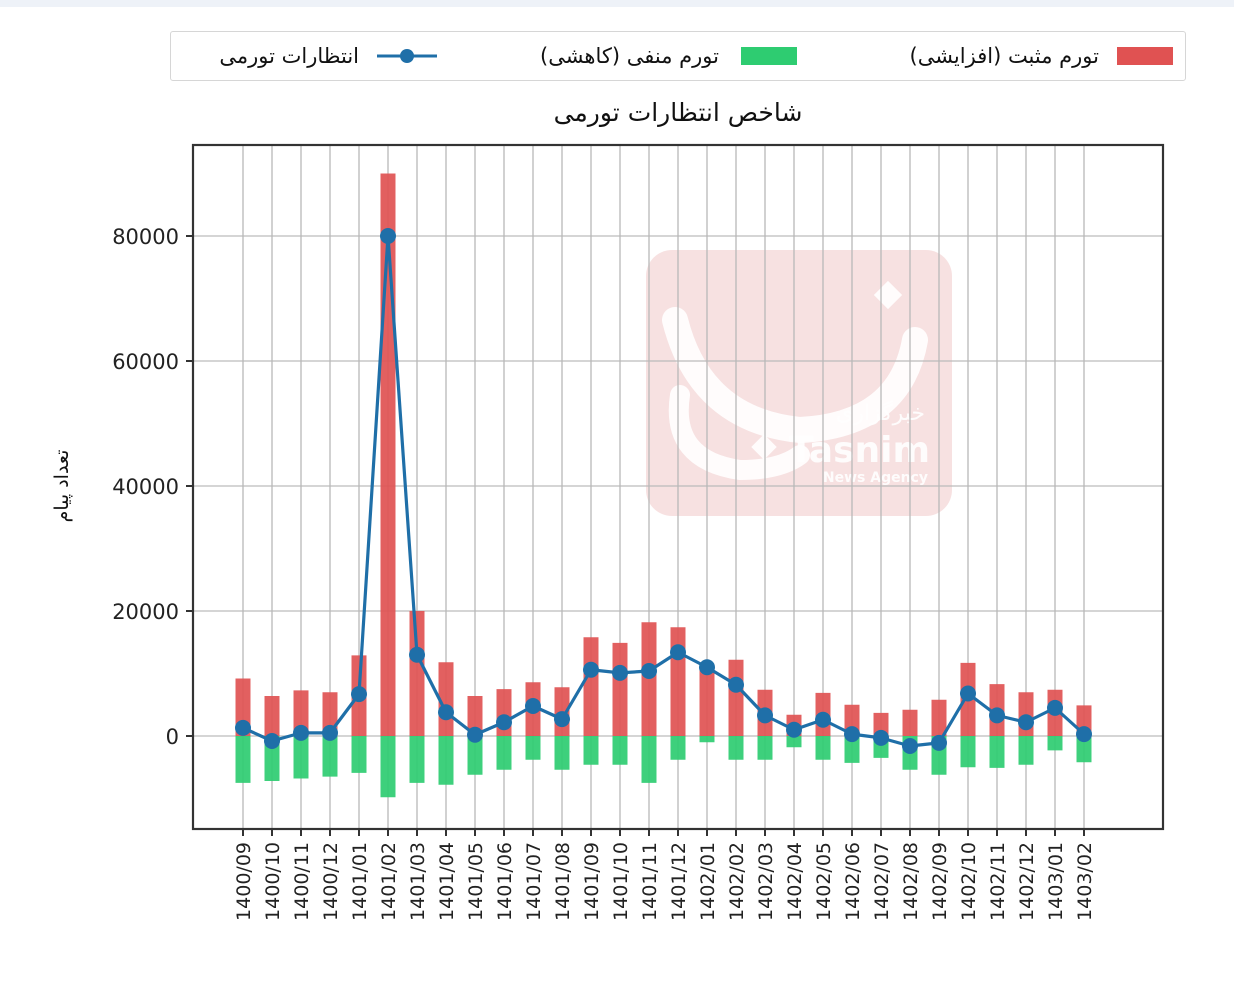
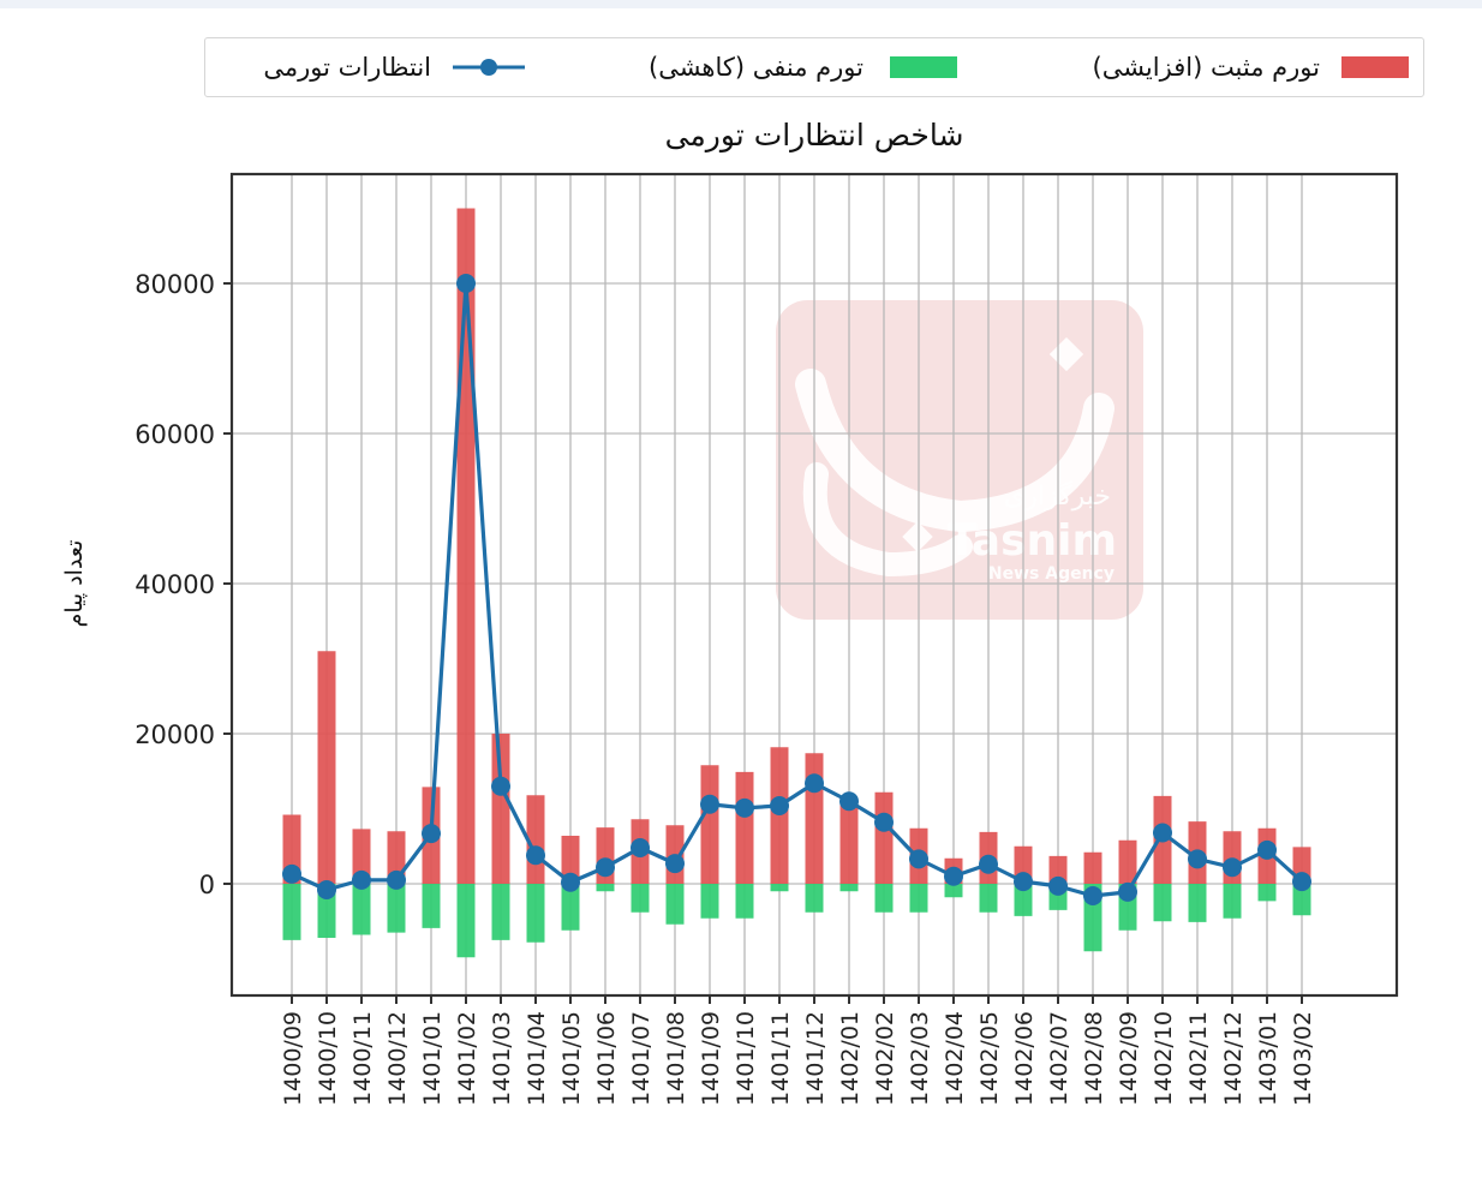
تورم مثبت (افزایشی)/1400/10: 6000 -> 31000
تورم منفی (کاهشی)/1401/06: -5000 -> -1000
تورم منفی (کاهشی)/1401/11: -8000 -> -1000
تورم منفی (کاهشی)/1402/08: -5000 -> -9000
